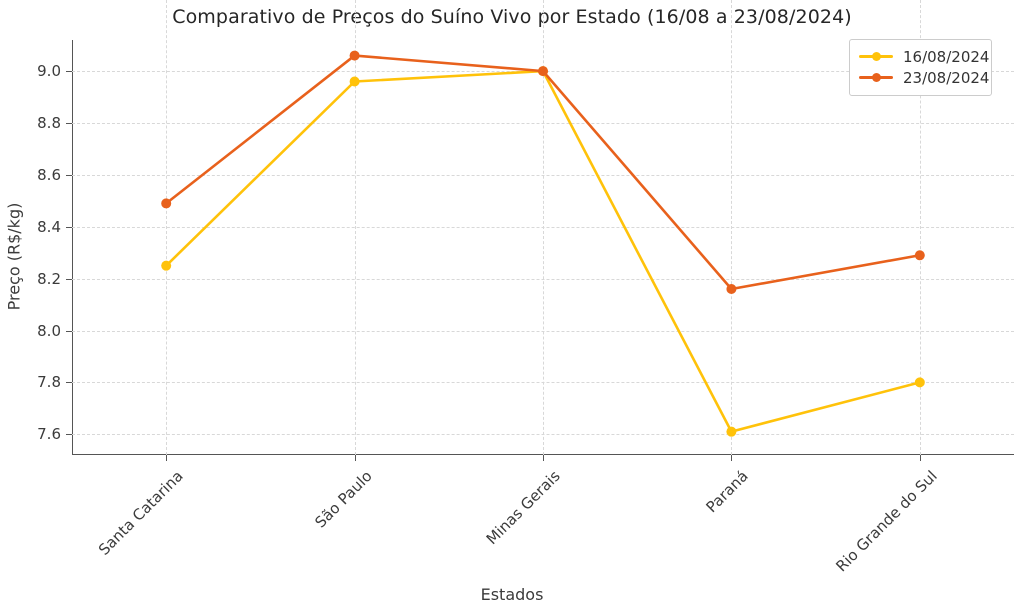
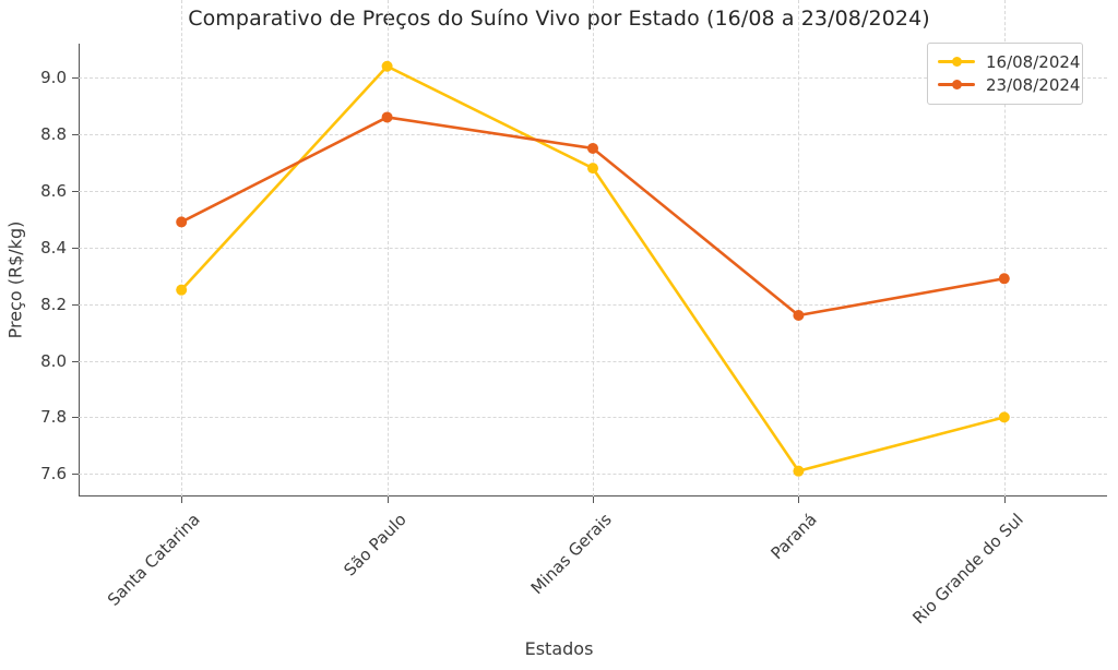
16/08/2024/São Paulo: 8.96 -> 9.04
23/08/2024/São Paulo: 9.06 -> 8.86
16/08/2024/Minas Gerais: 9.00 -> 8.68
23/08/2024/Minas Gerais: 9.00 -> 8.75
